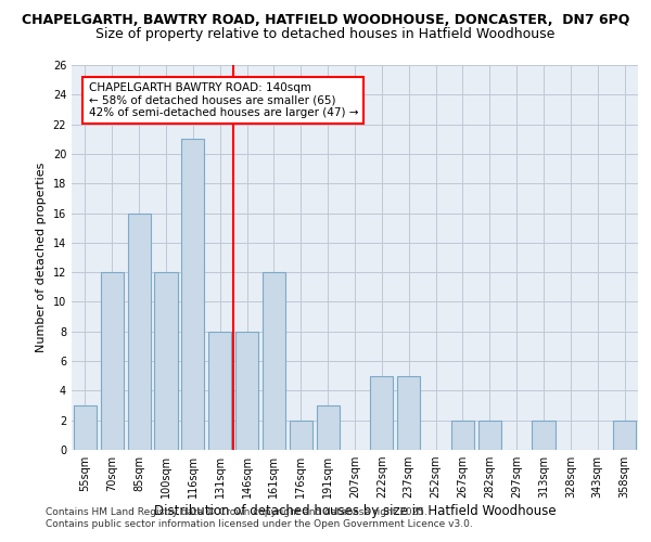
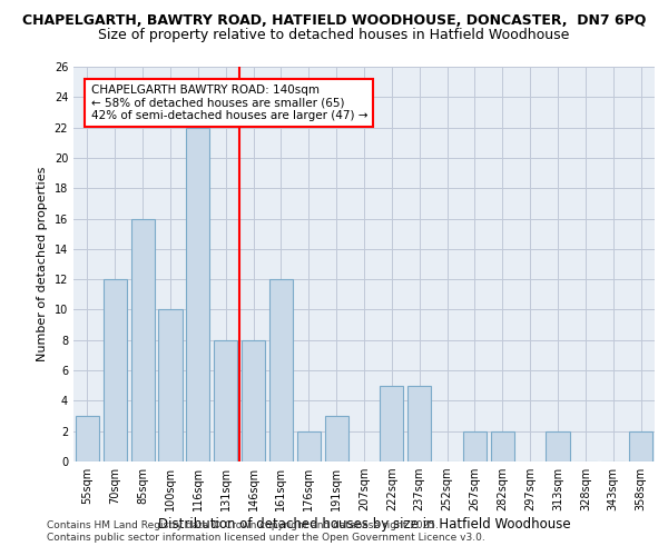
100sqm: 12 -> 10
116sqm: 21 -> 22
